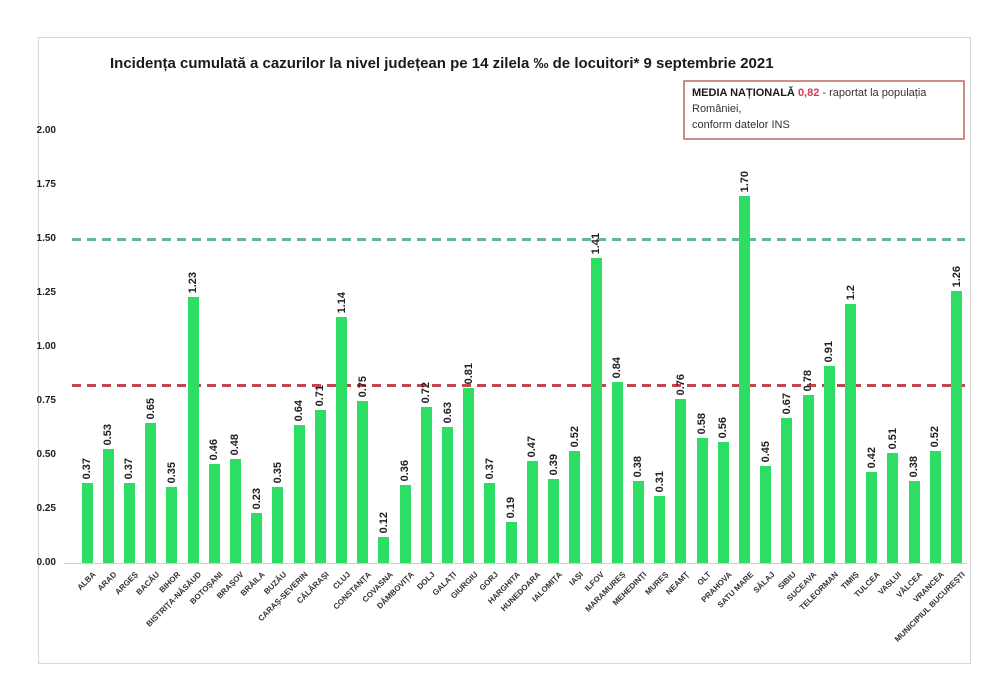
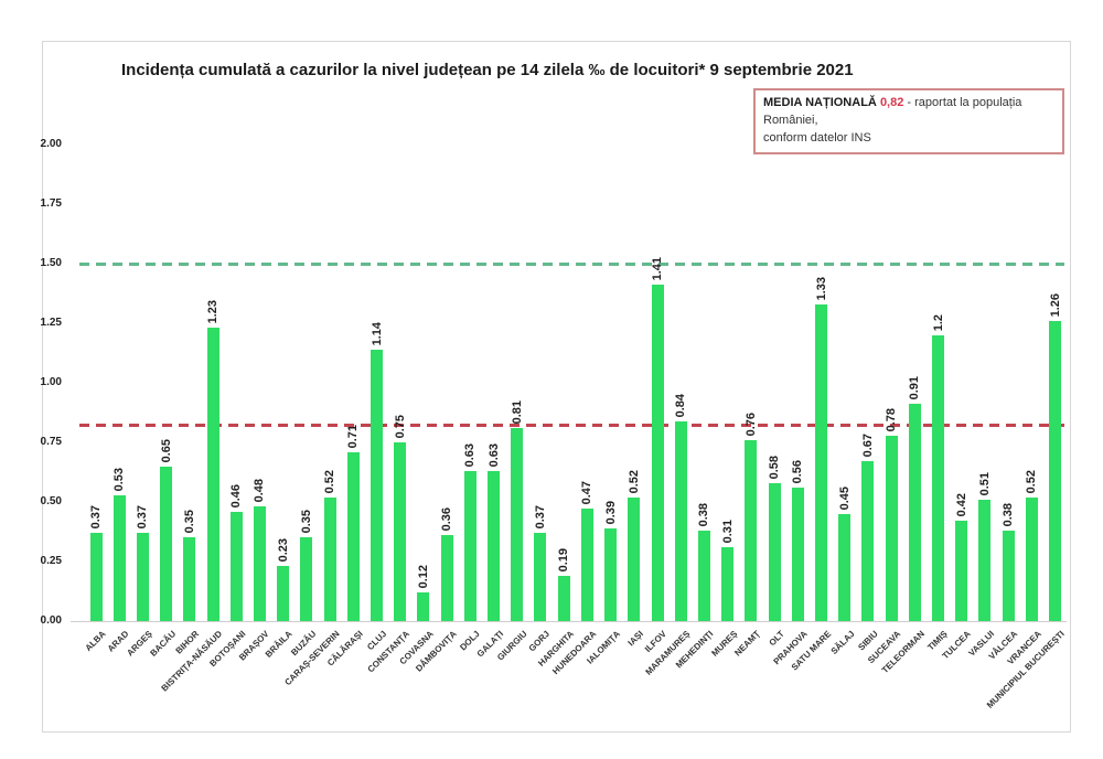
CARAȘ-SEVERIN: 0.64 -> 0.52
DOLJ: 0.72 -> 0.63
SATU MARE: 1.70 -> 1.33
